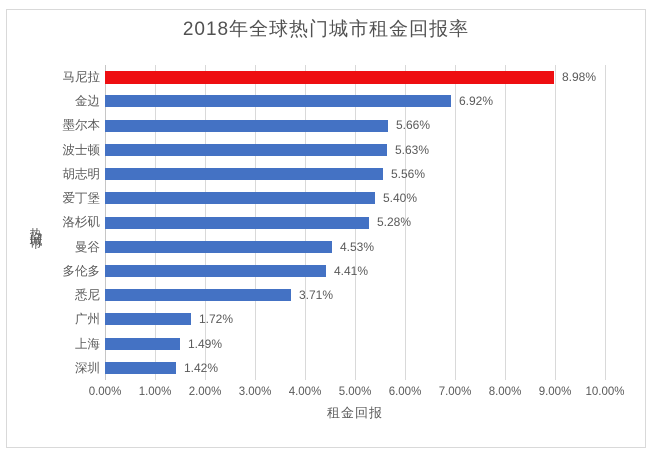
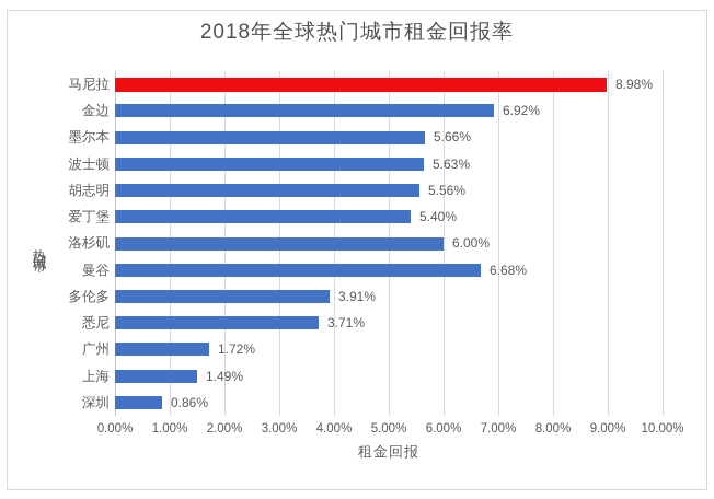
洛杉矶: 5.28% -> 6.00%
曼谷: 4.53% -> 6.68%
多伦多: 4.41% -> 3.91%
深圳: 1.42% -> 0.86%
